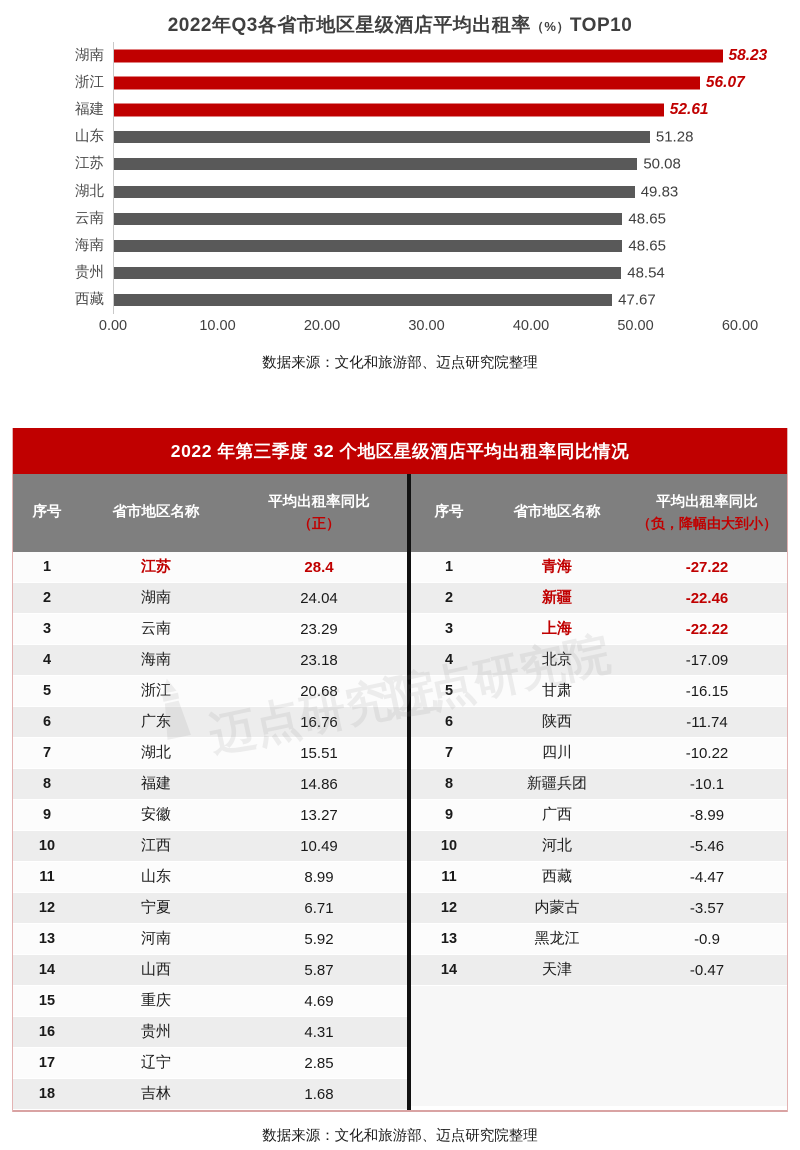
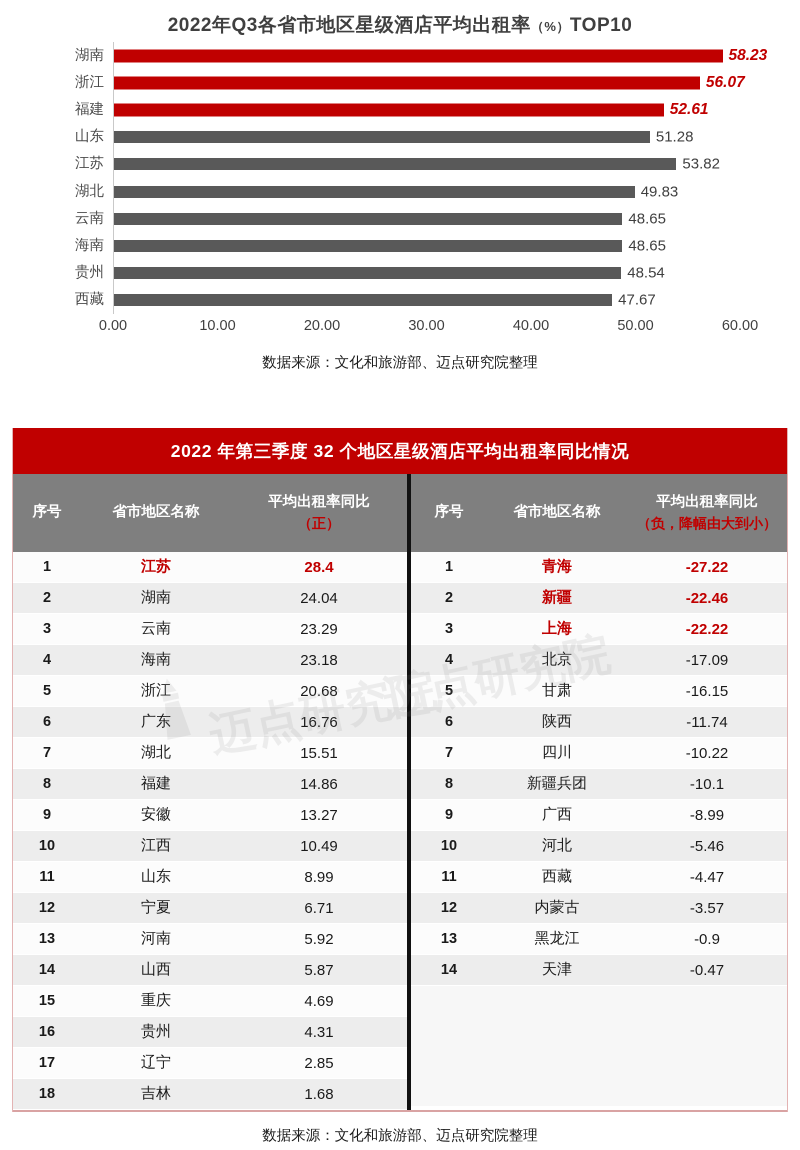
江苏: 50.08 -> 53.82
